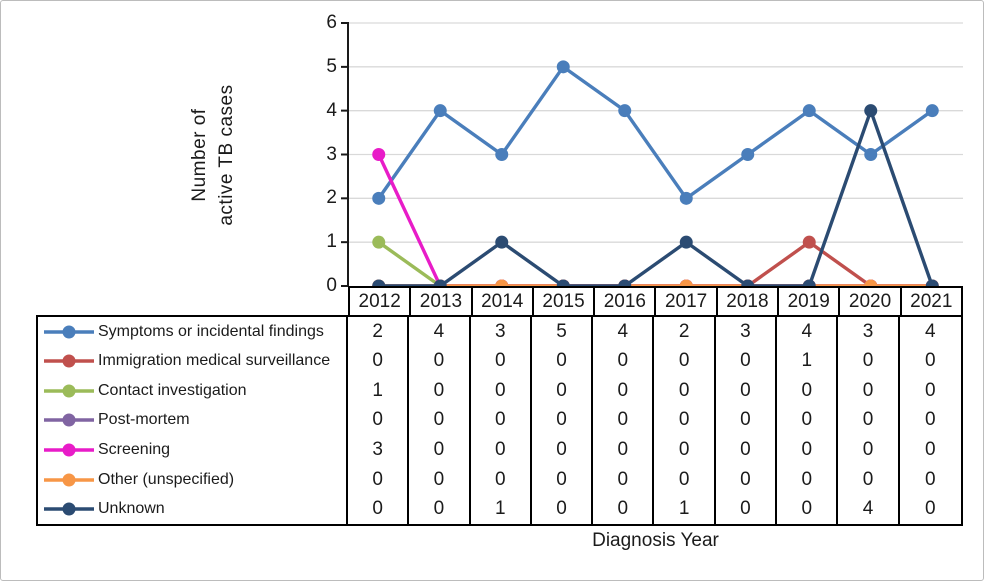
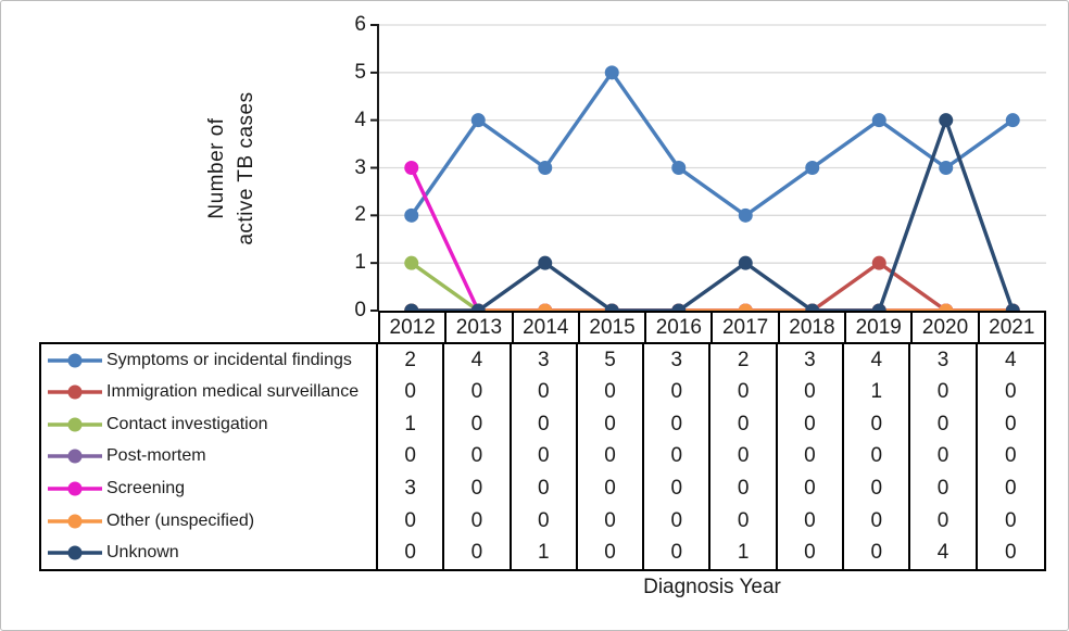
Symptoms or incidental findings/2016: 4 -> 3
